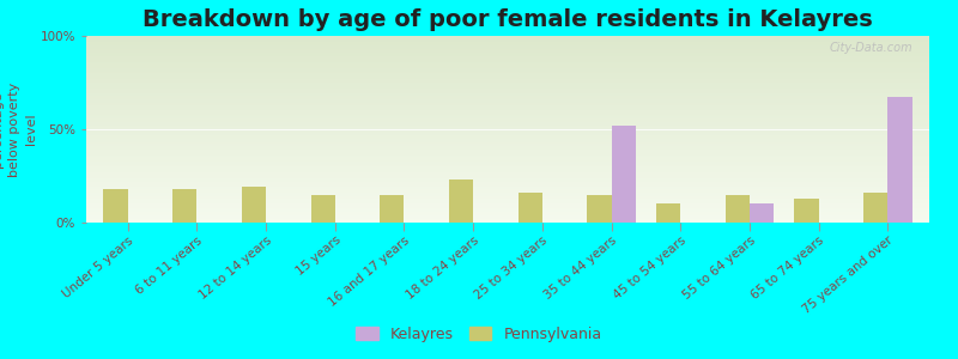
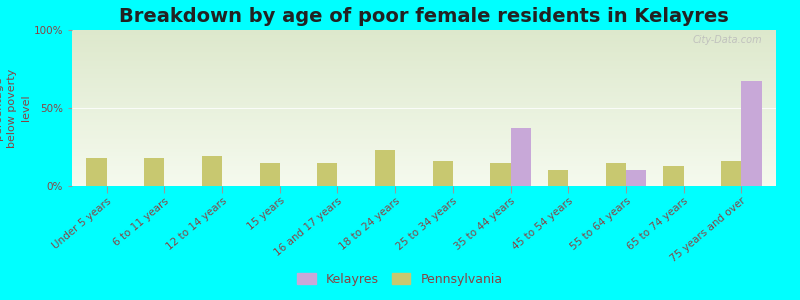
Kelayres/35 to 44 years: 52% -> 37%
